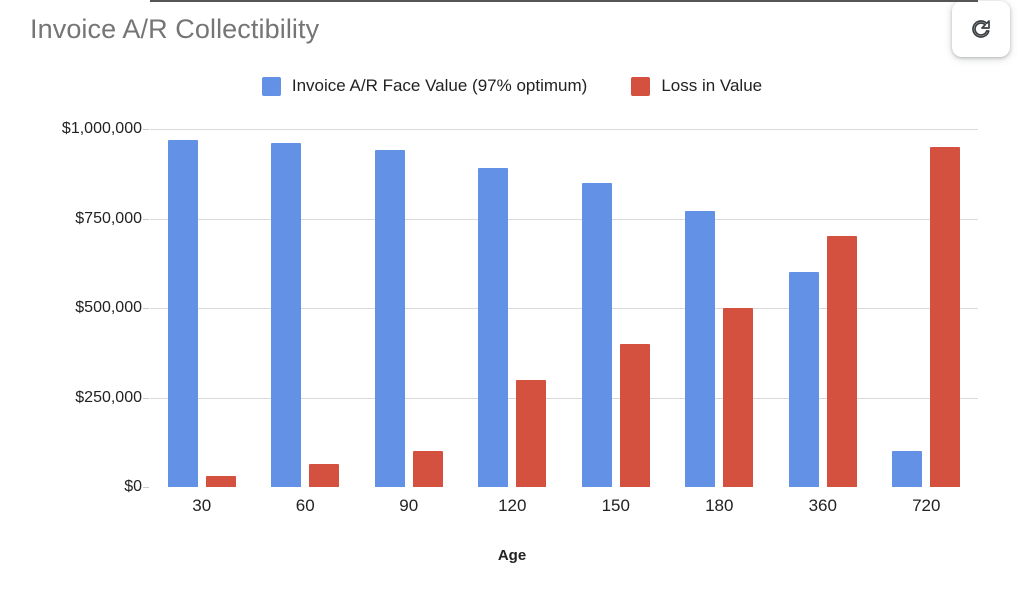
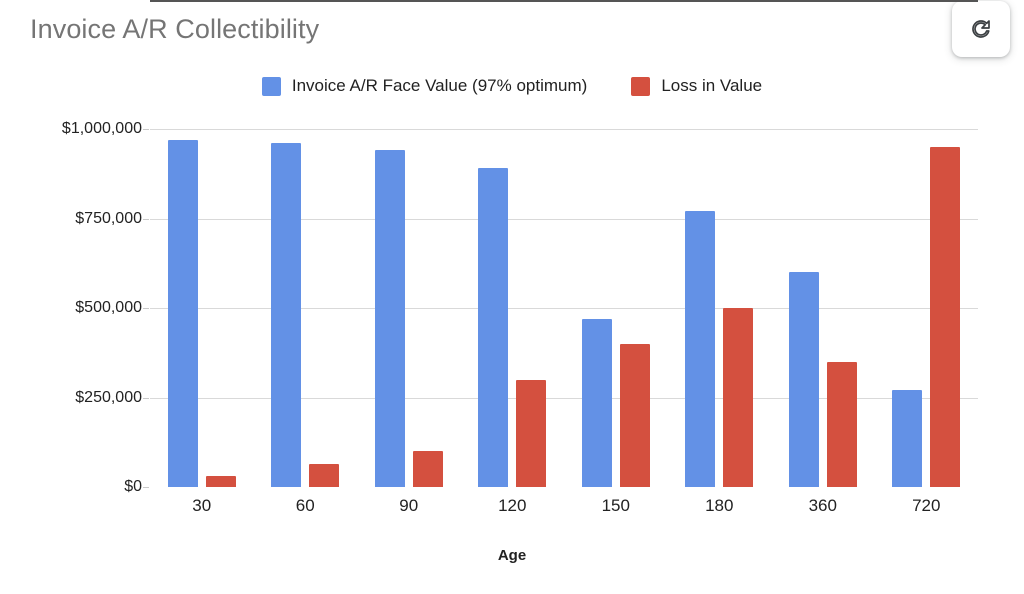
Invoice A/R Face Value (97% optimum)/150: $850000 -> $470000
Loss in Value/360: $700000 -> $350000
Invoice A/R Face Value (97% optimum)/720: $100000 -> $270000
